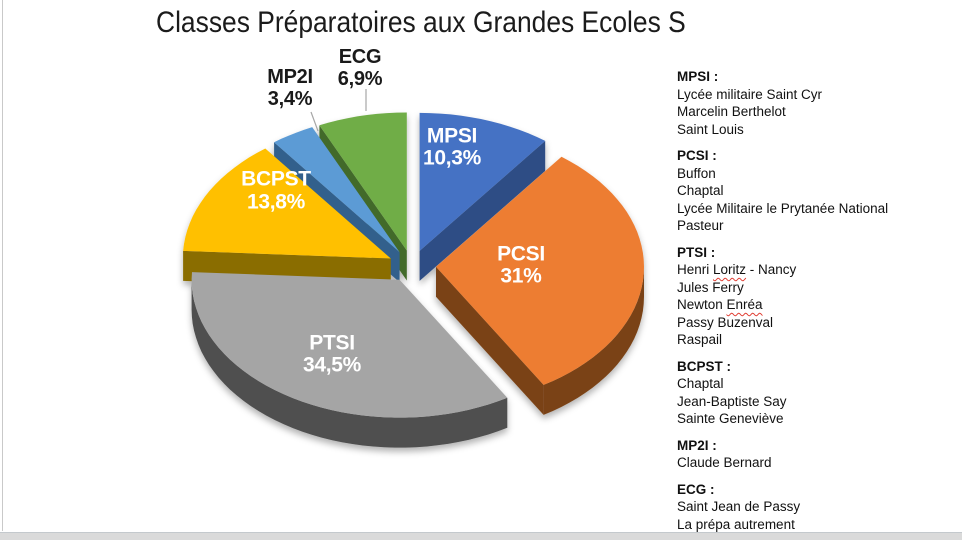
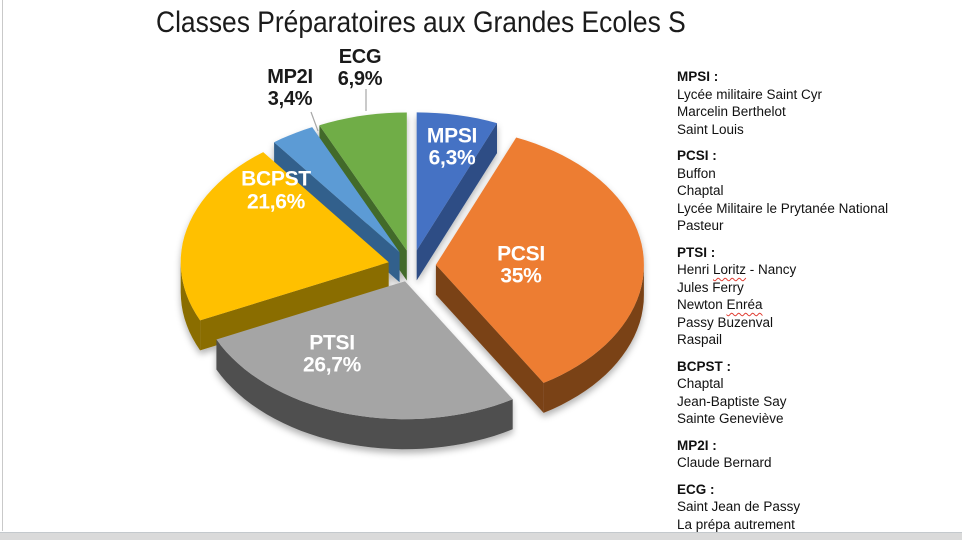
MPSI: 10,3% -> 6,3%
PCSI: 31% -> 35%
PTSI: 34,5% -> 26,7%
BCPST: 13,8% -> 21,6%
